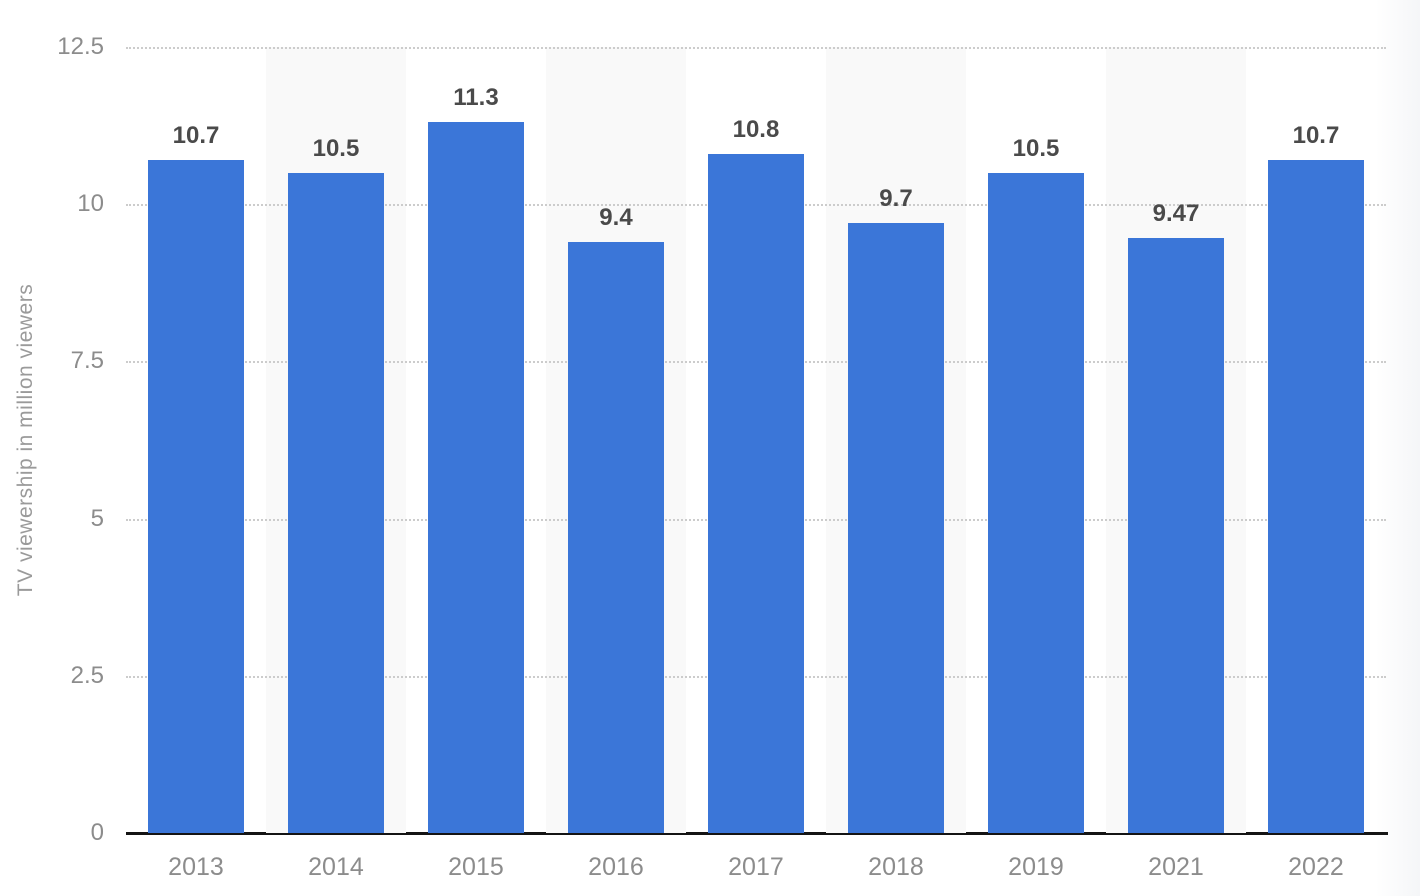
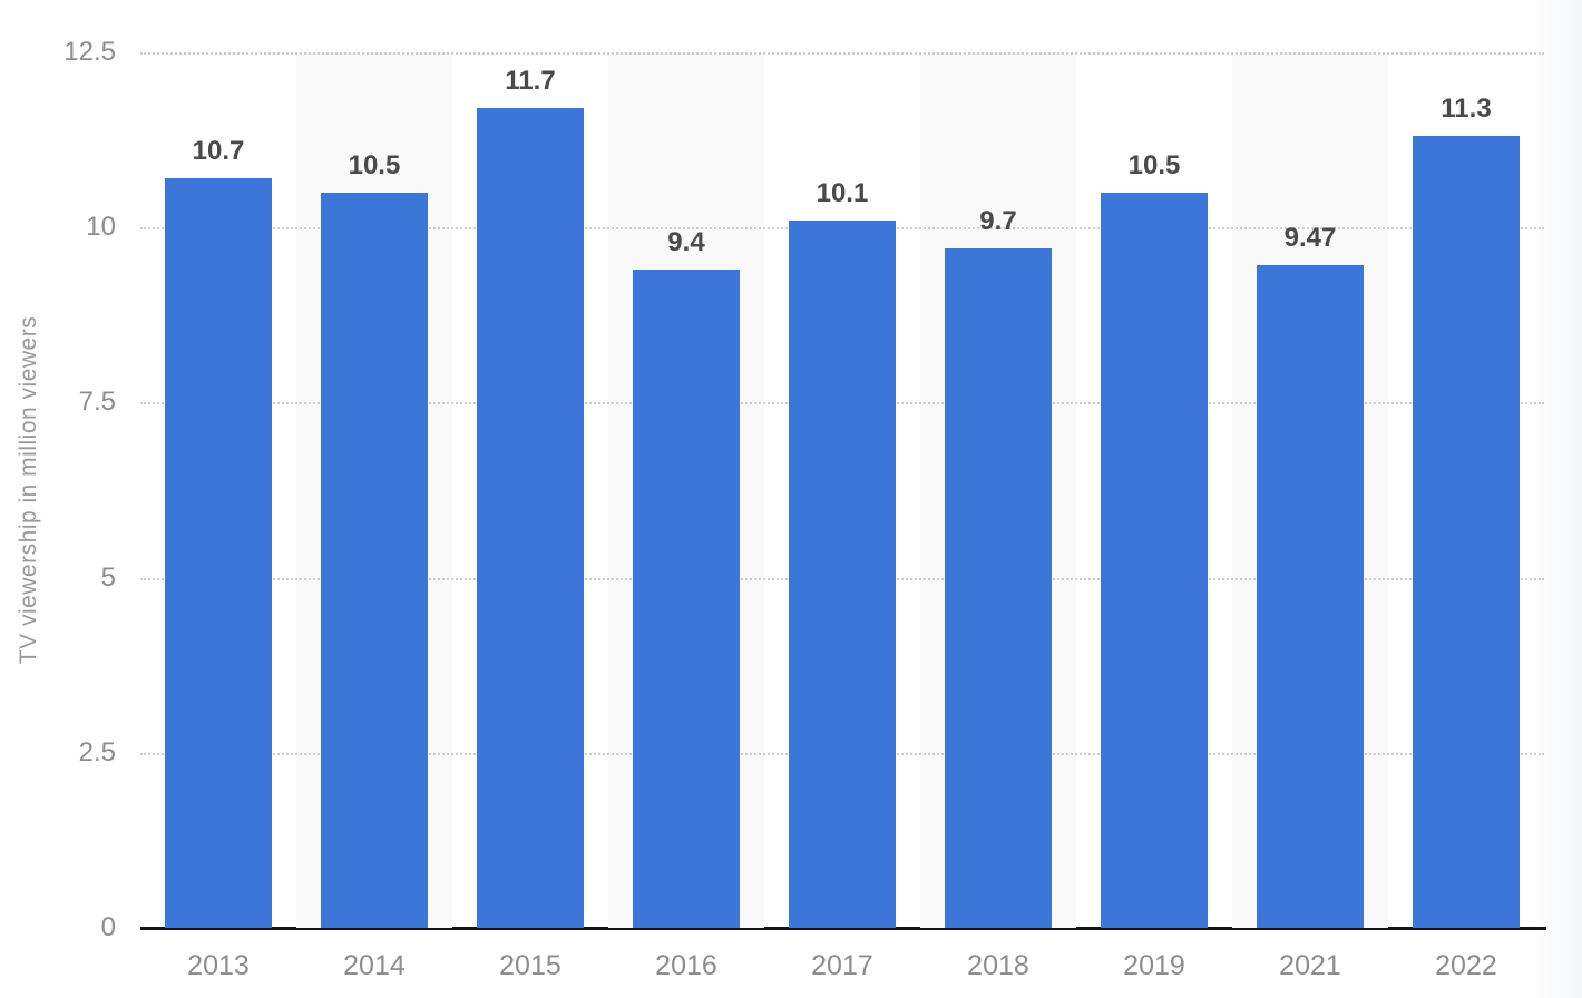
2015: 11.3 -> 11.7
2017: 10.8 -> 10.1
2022: 10.7 -> 11.3
